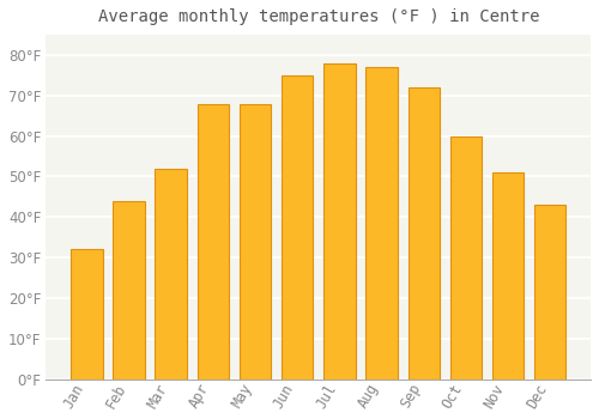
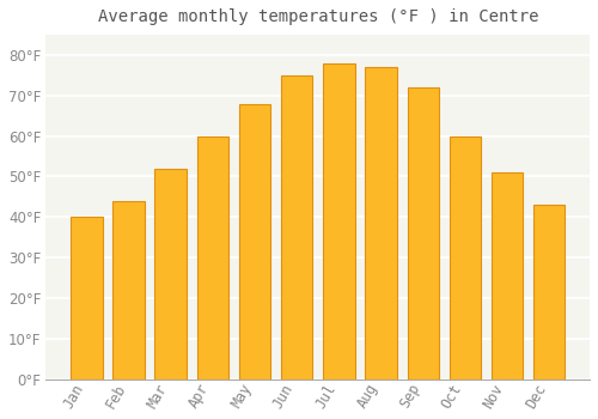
Jan: 32°F -> 40°F
Apr: 68°F -> 60°F
